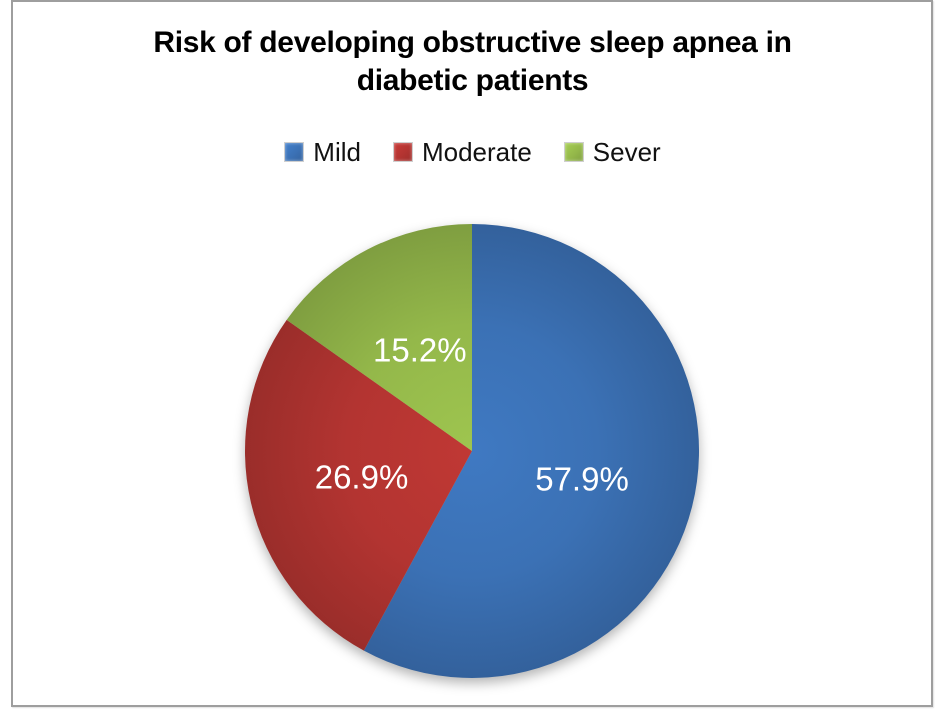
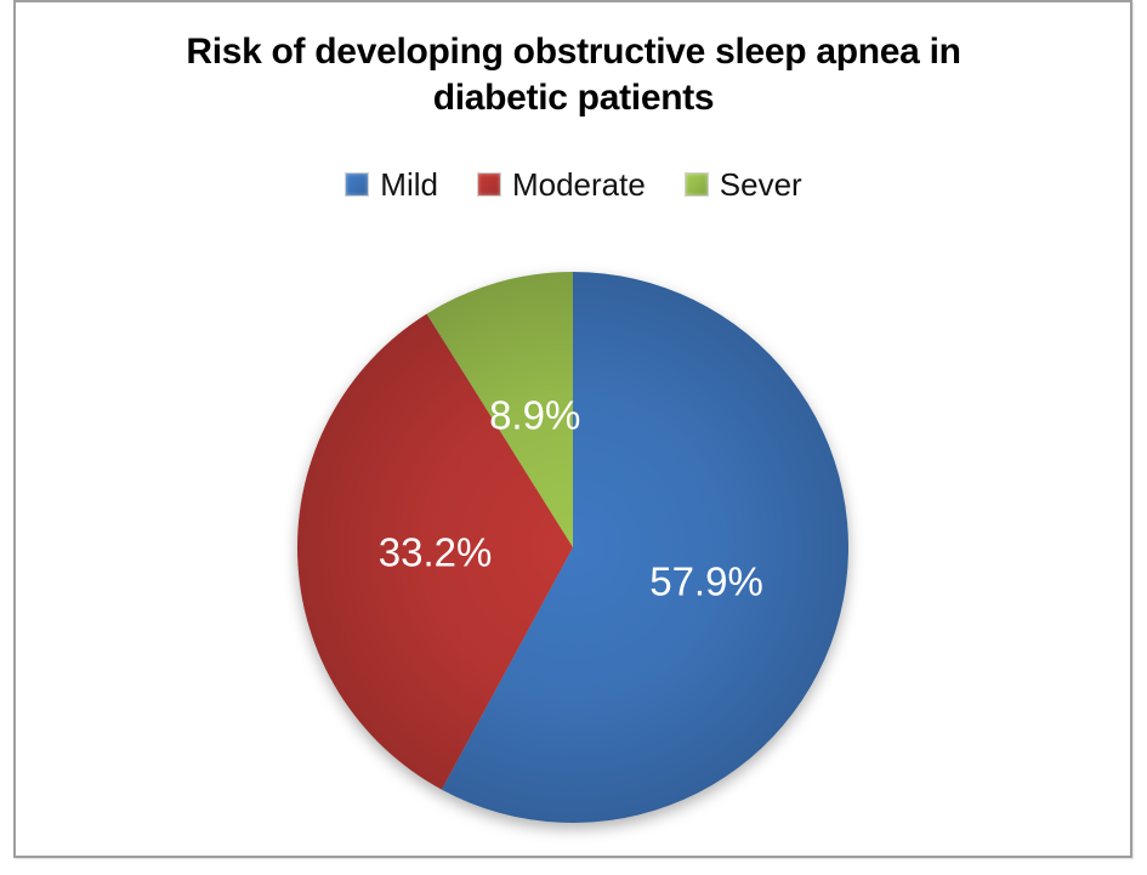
Moderate: 26.9% -> 33.2%
Sever: 15.2% -> 8.9%
